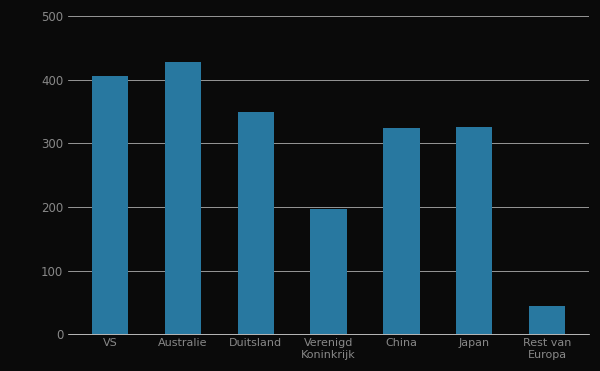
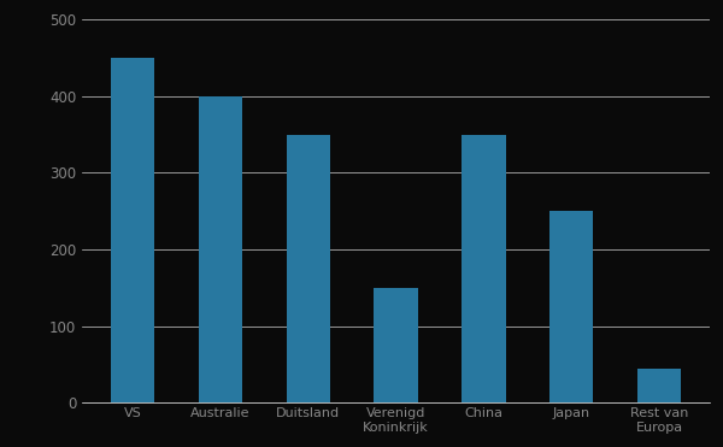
VS: 406 -> 450
Australie: 428 -> 400
Verenigd Koninkrijk: 196 -> 150
China: 324 -> 350
Japan: 326 -> 250
